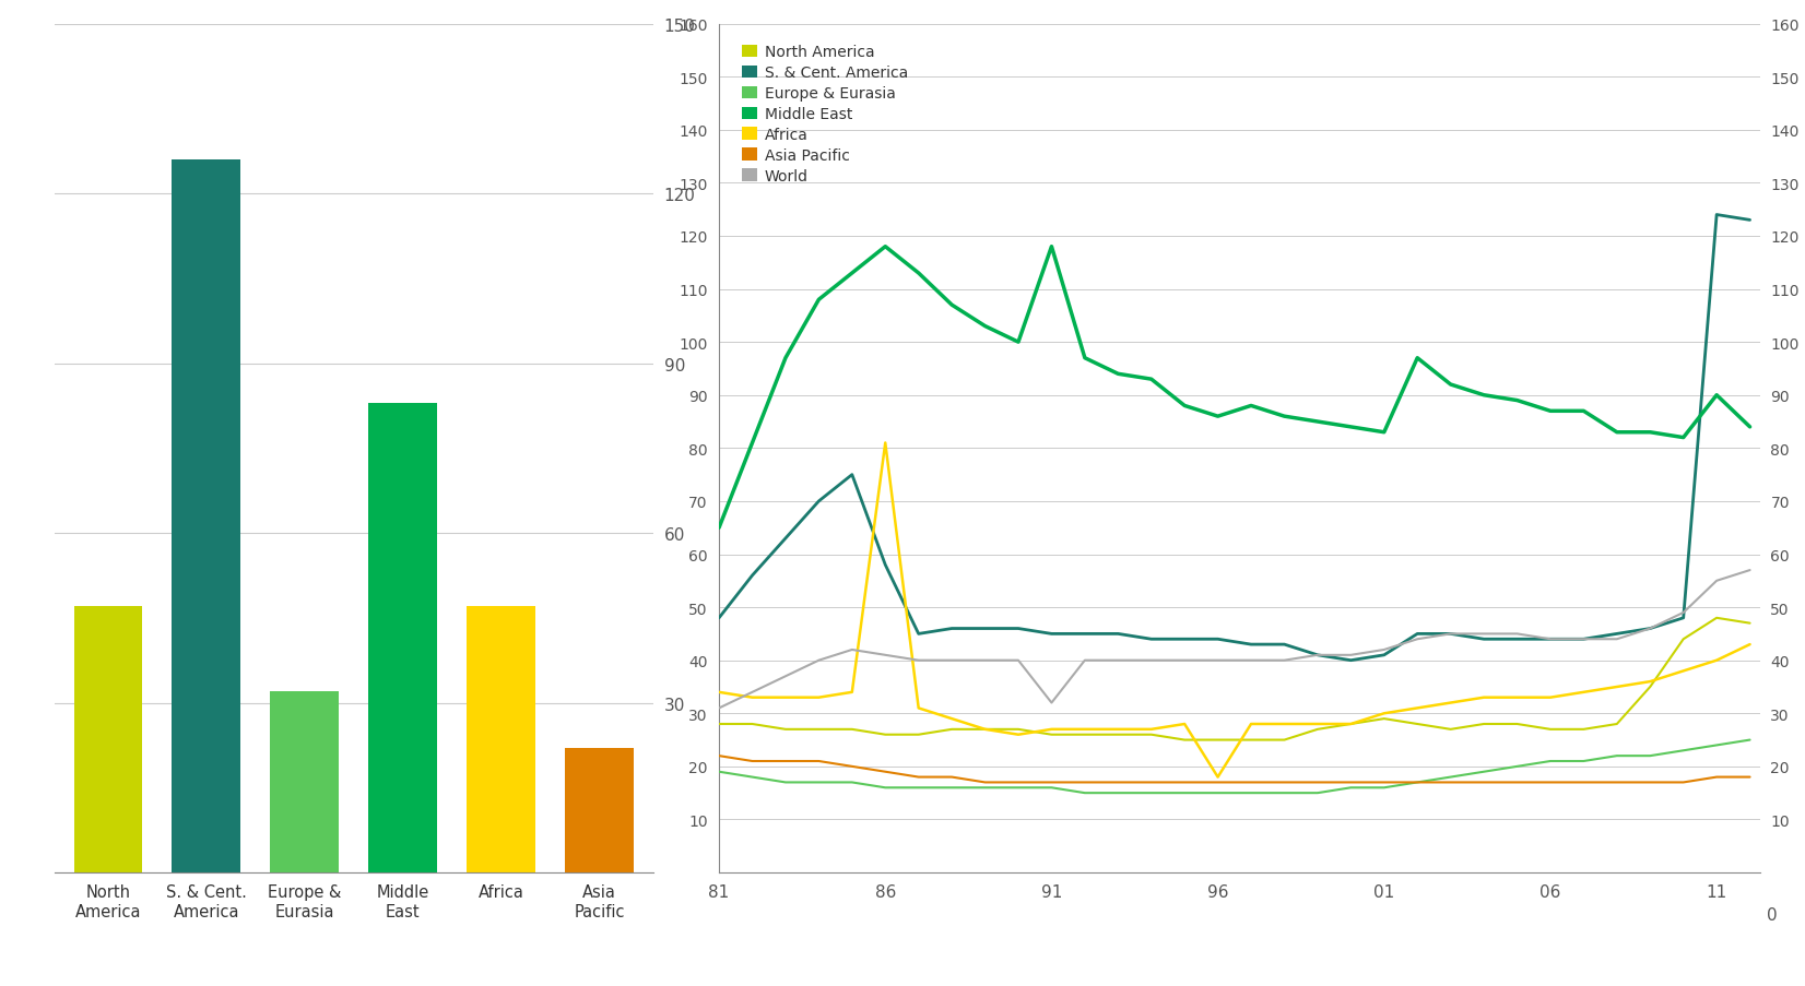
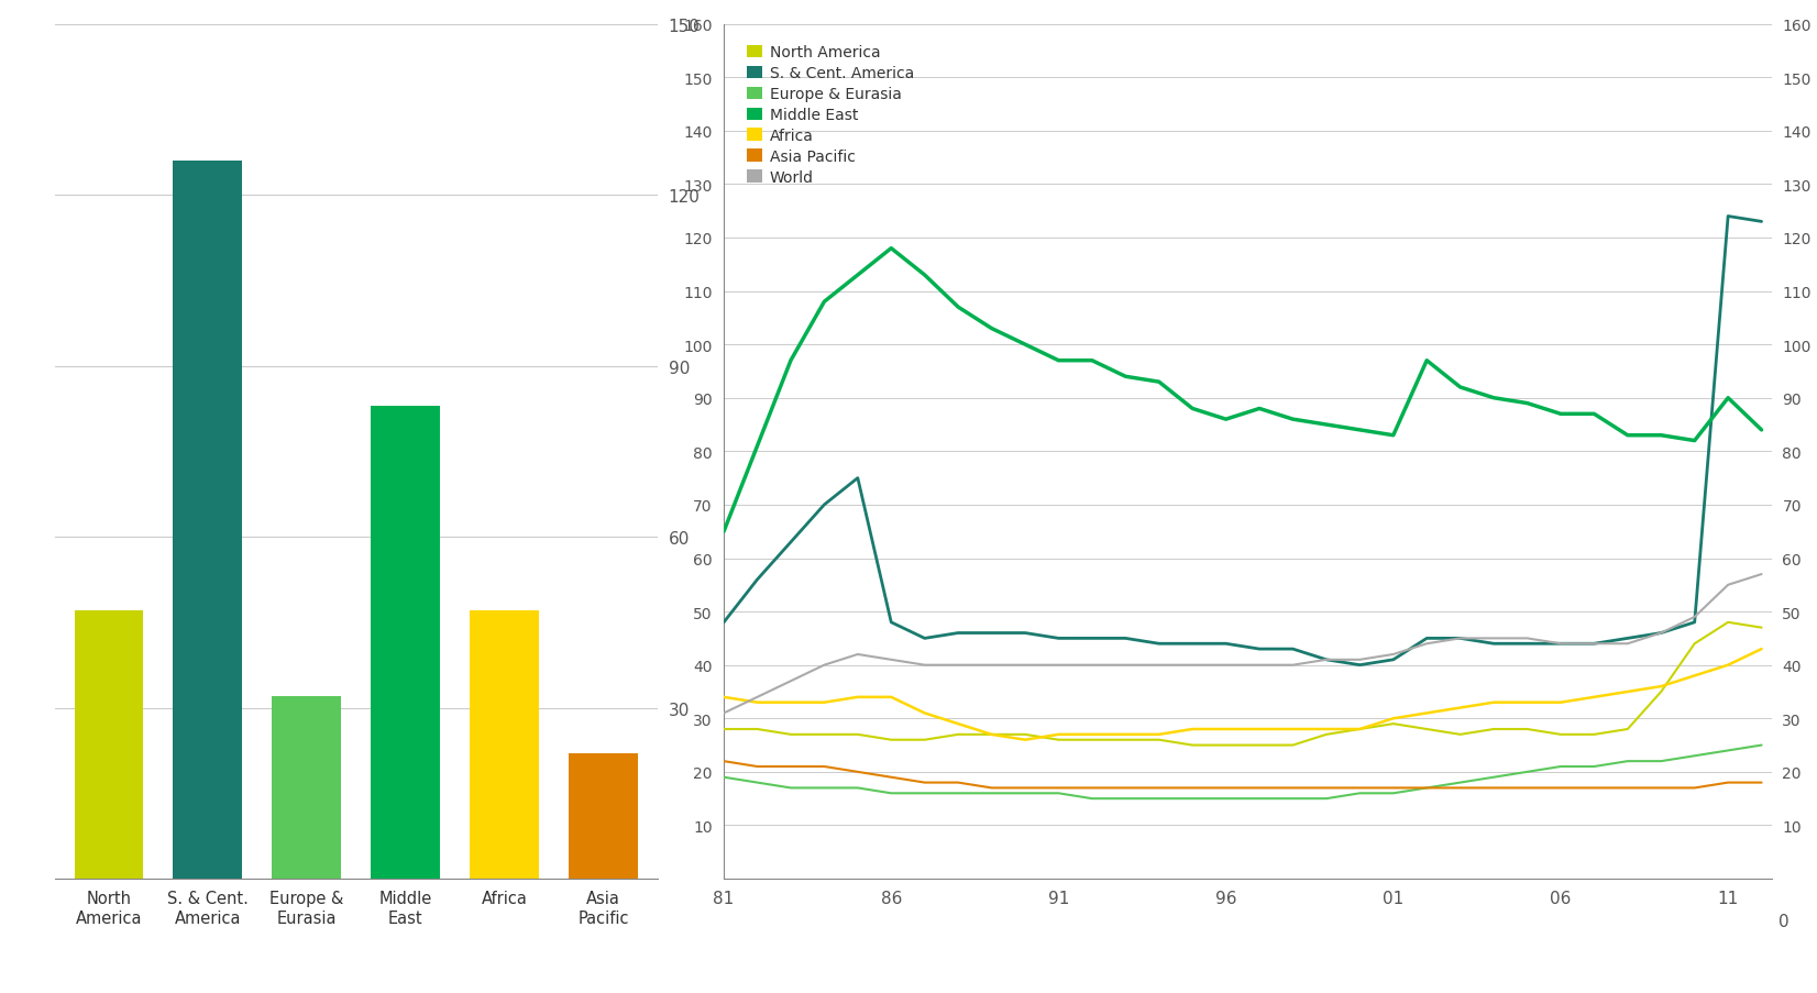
S. & Cent. America/86: 58 -> 48
Africa/86: 81 -> 34
Middle East/91: 118 -> 97
World/91: 32 -> 40
Africa/96: 18 -> 28
